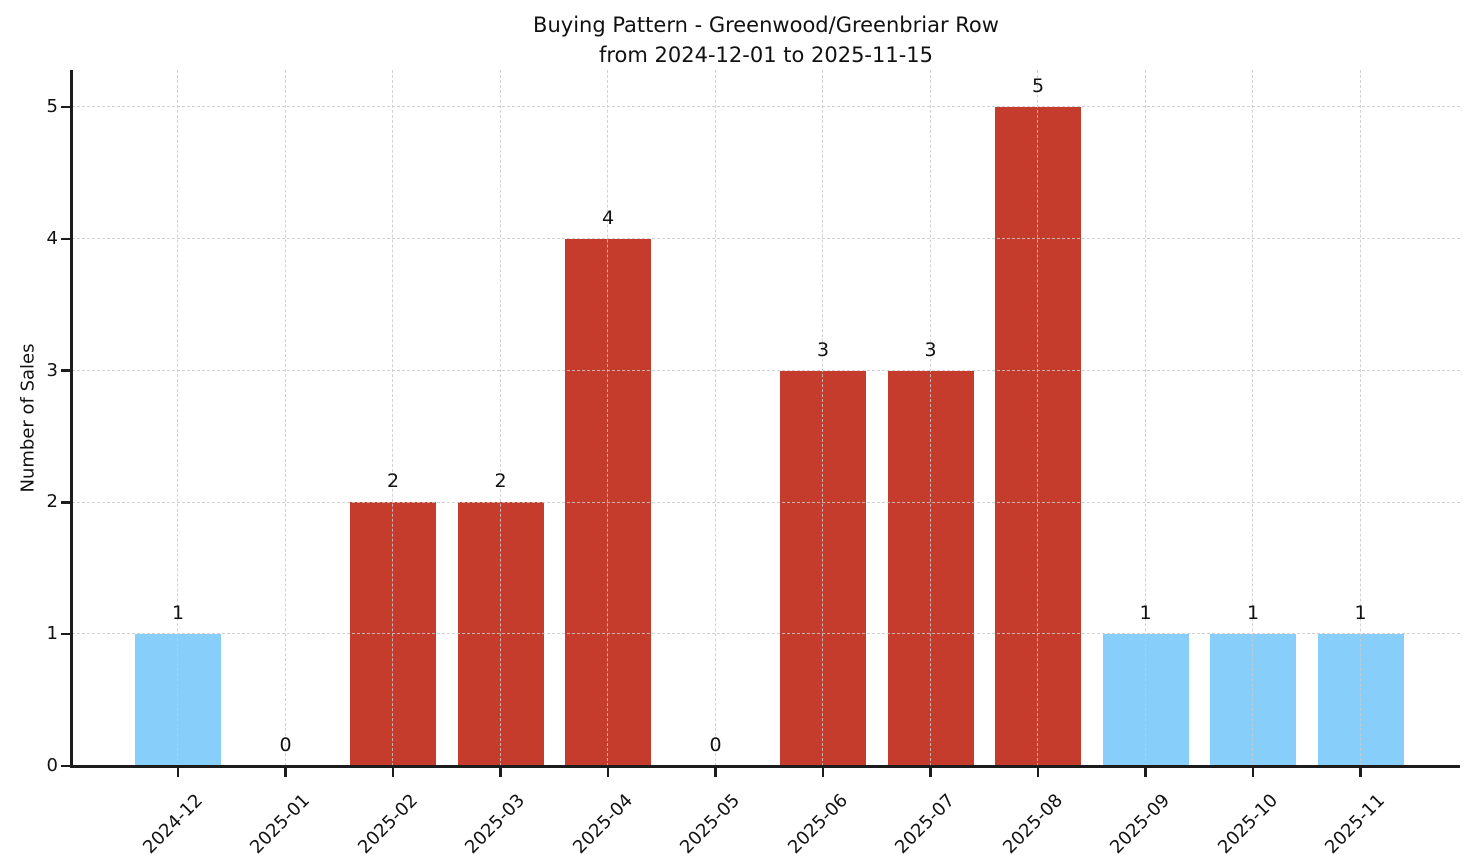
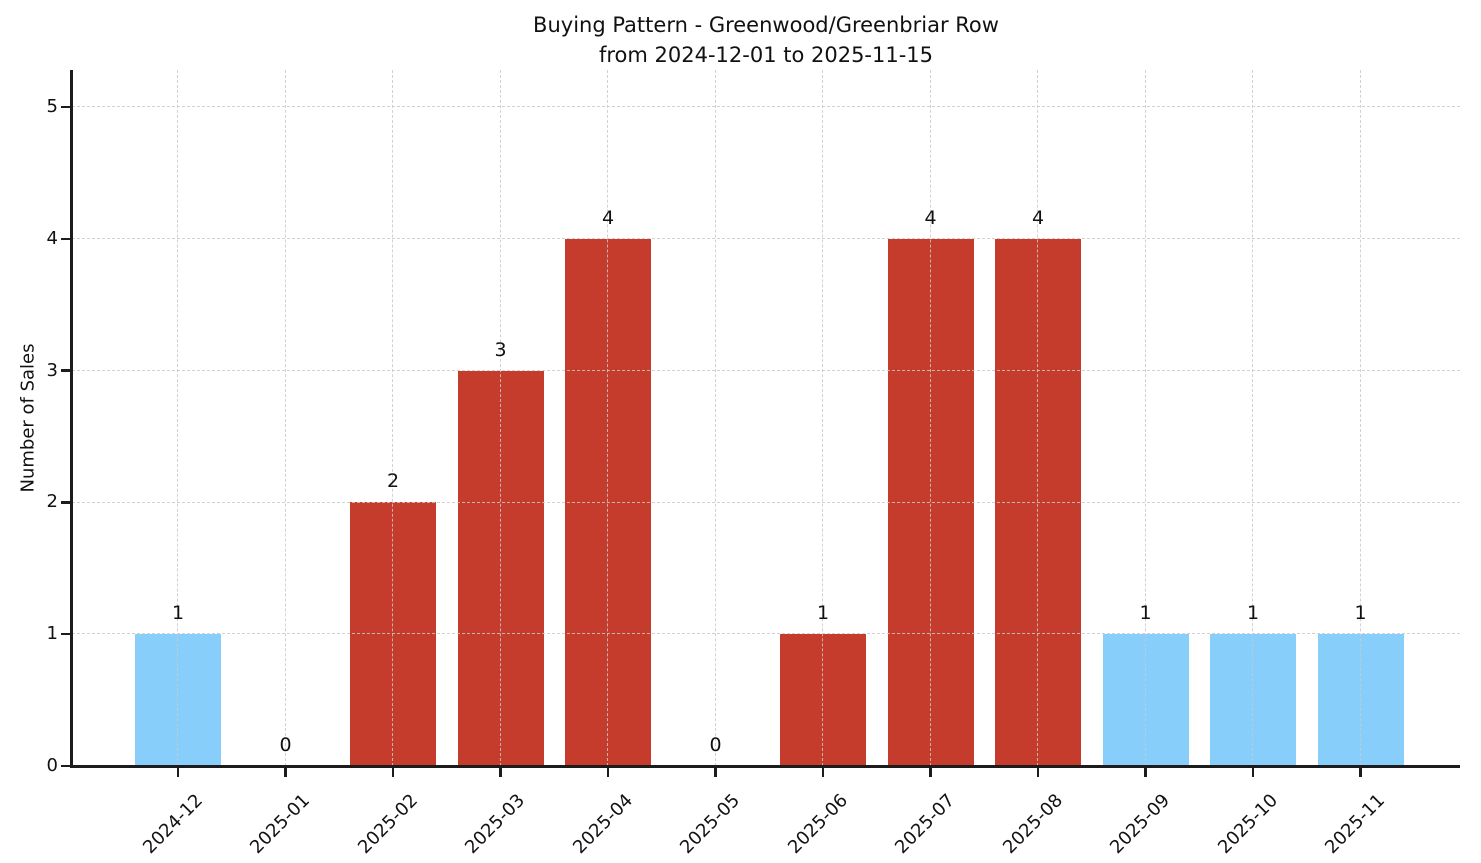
2025-03: 2 -> 3
2025-06: 3 -> 1
2025-07: 3 -> 4
2025-08: 5 -> 4
